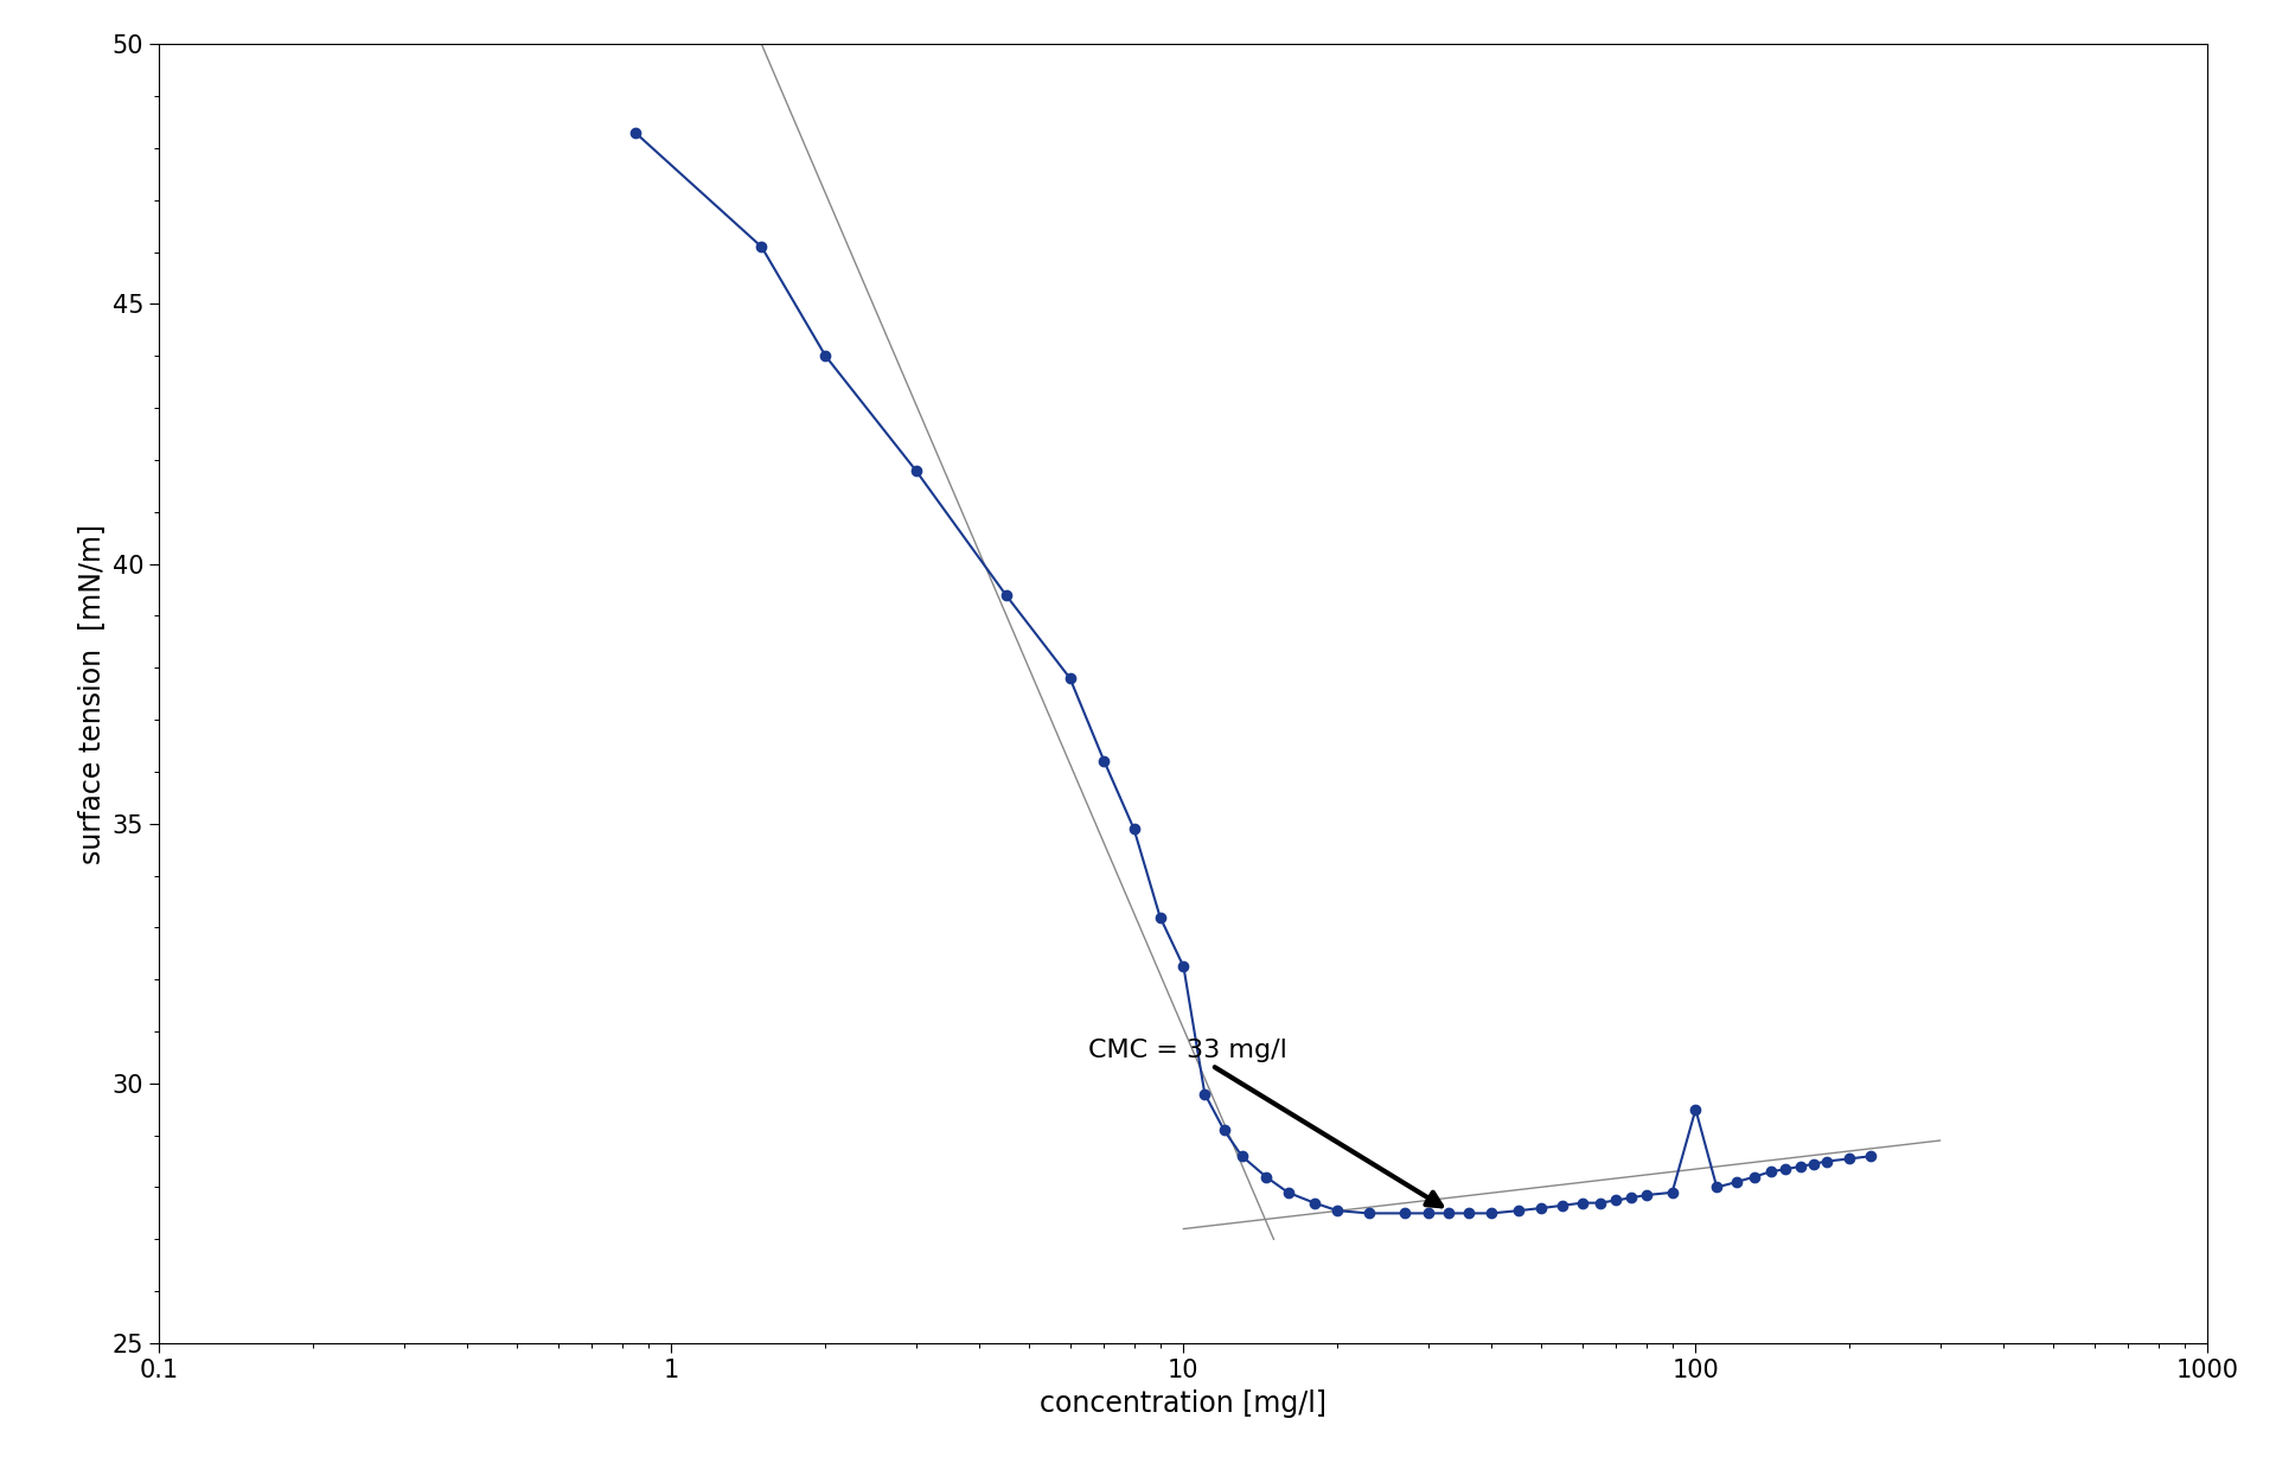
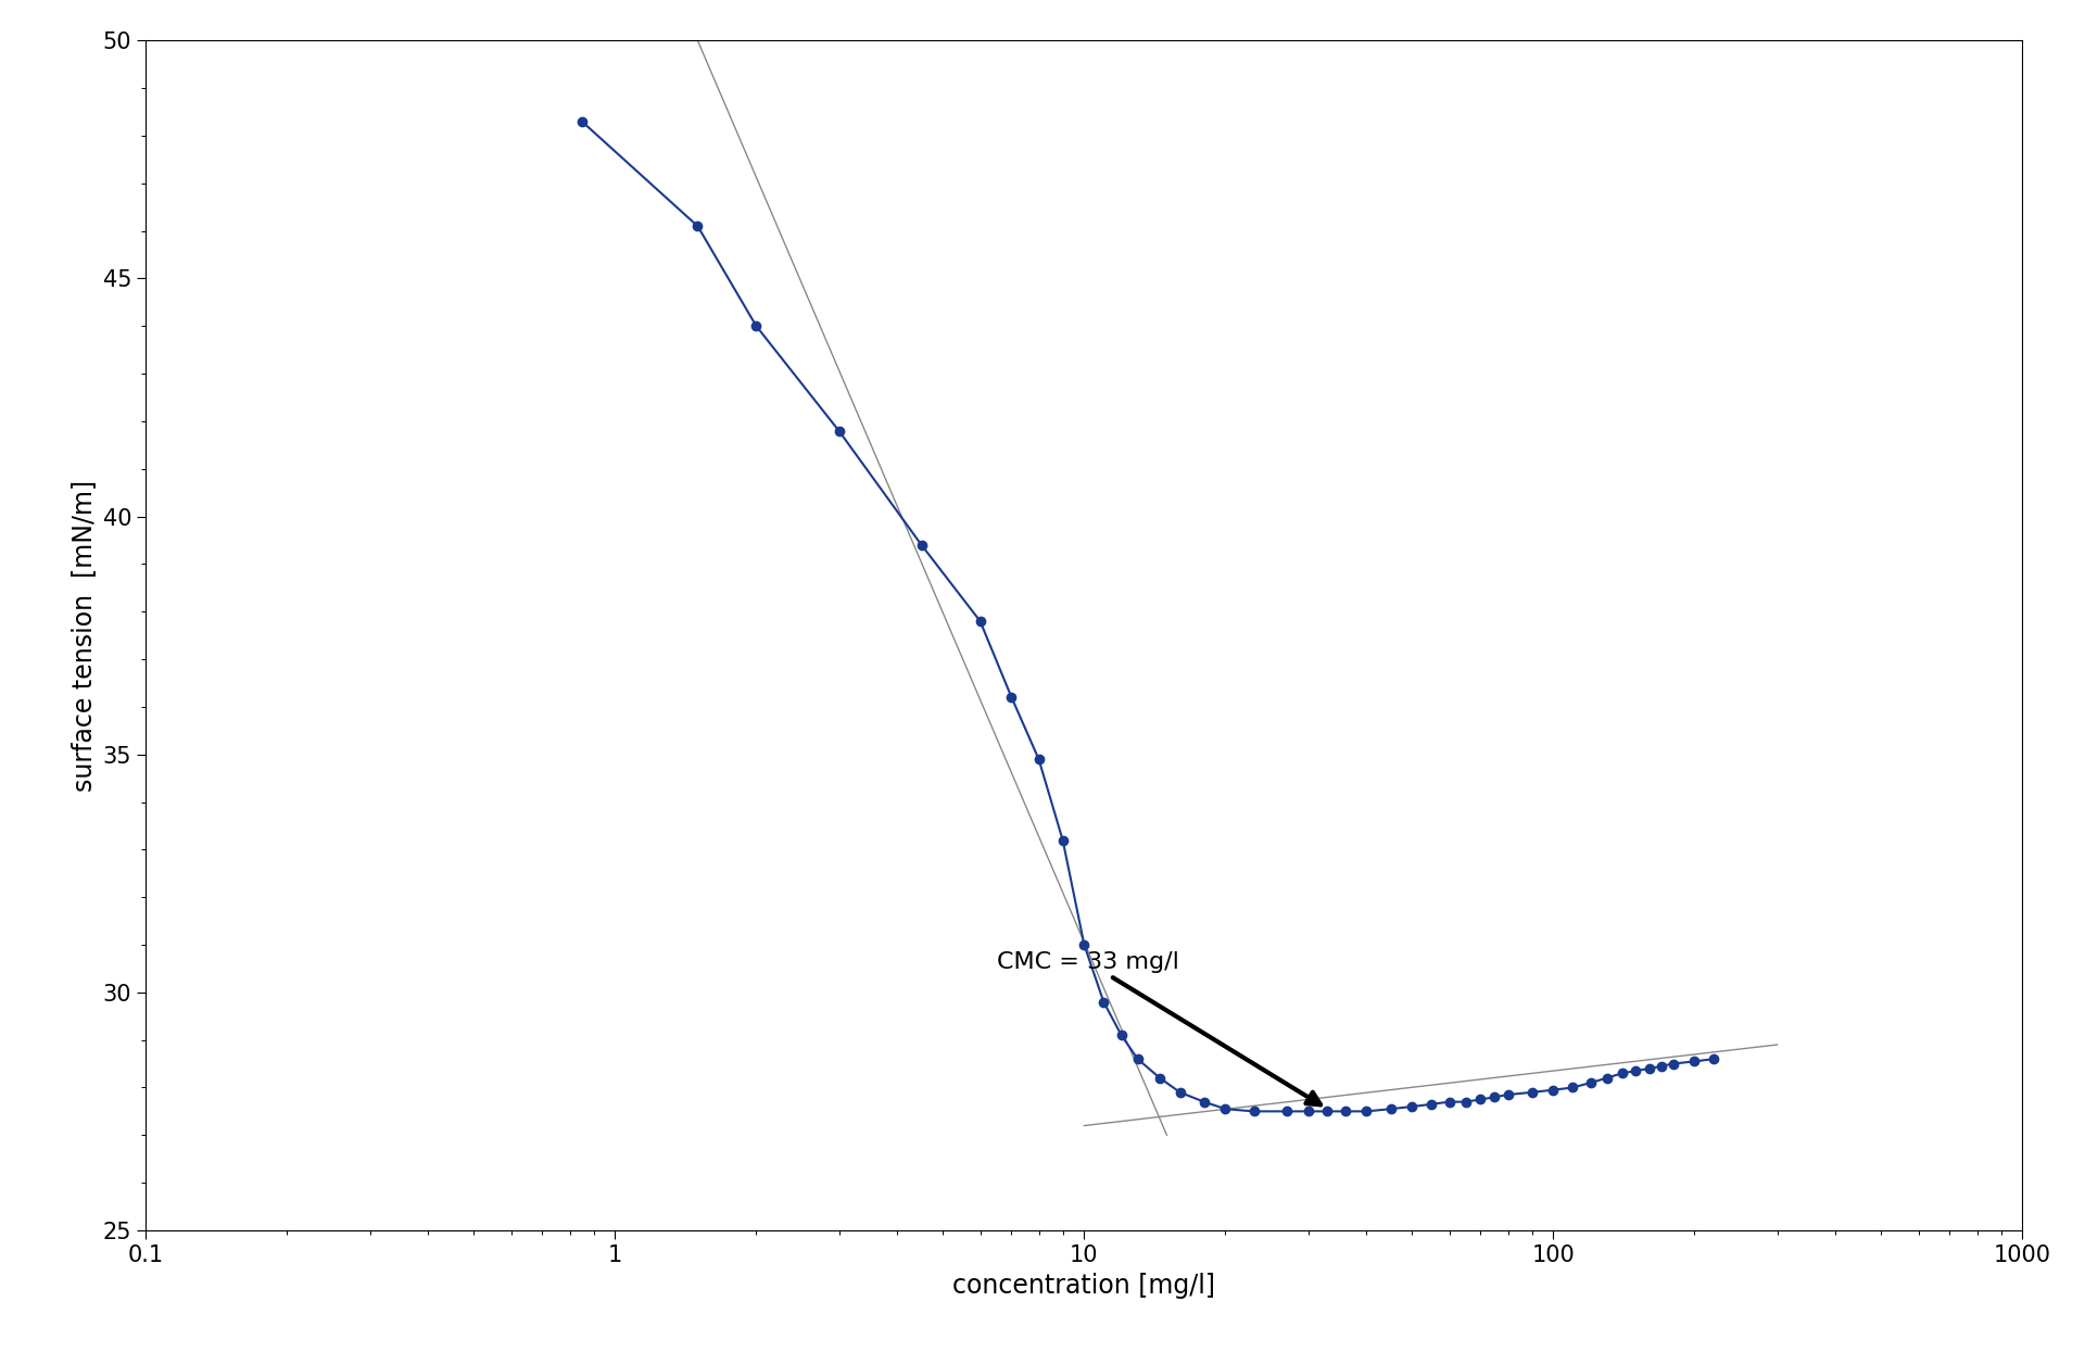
10: 32.25 -> 31.00
100: 29.50 -> 27.95
